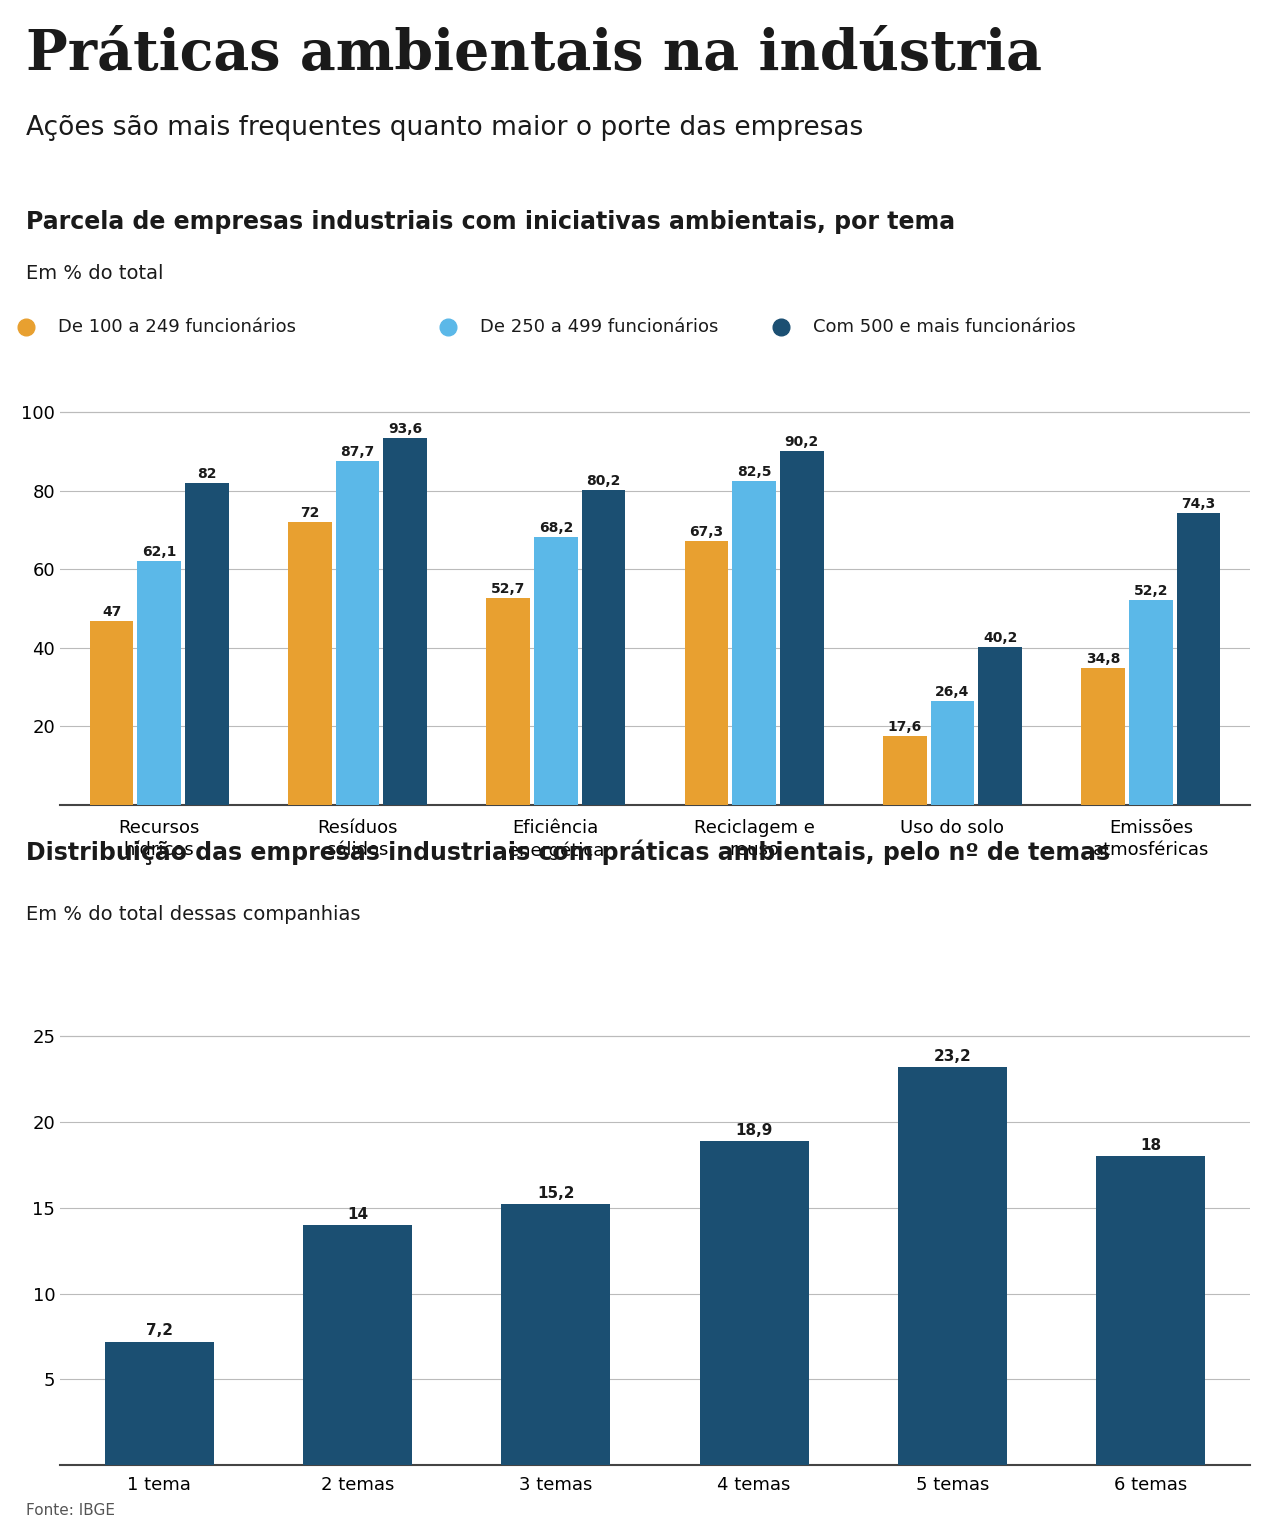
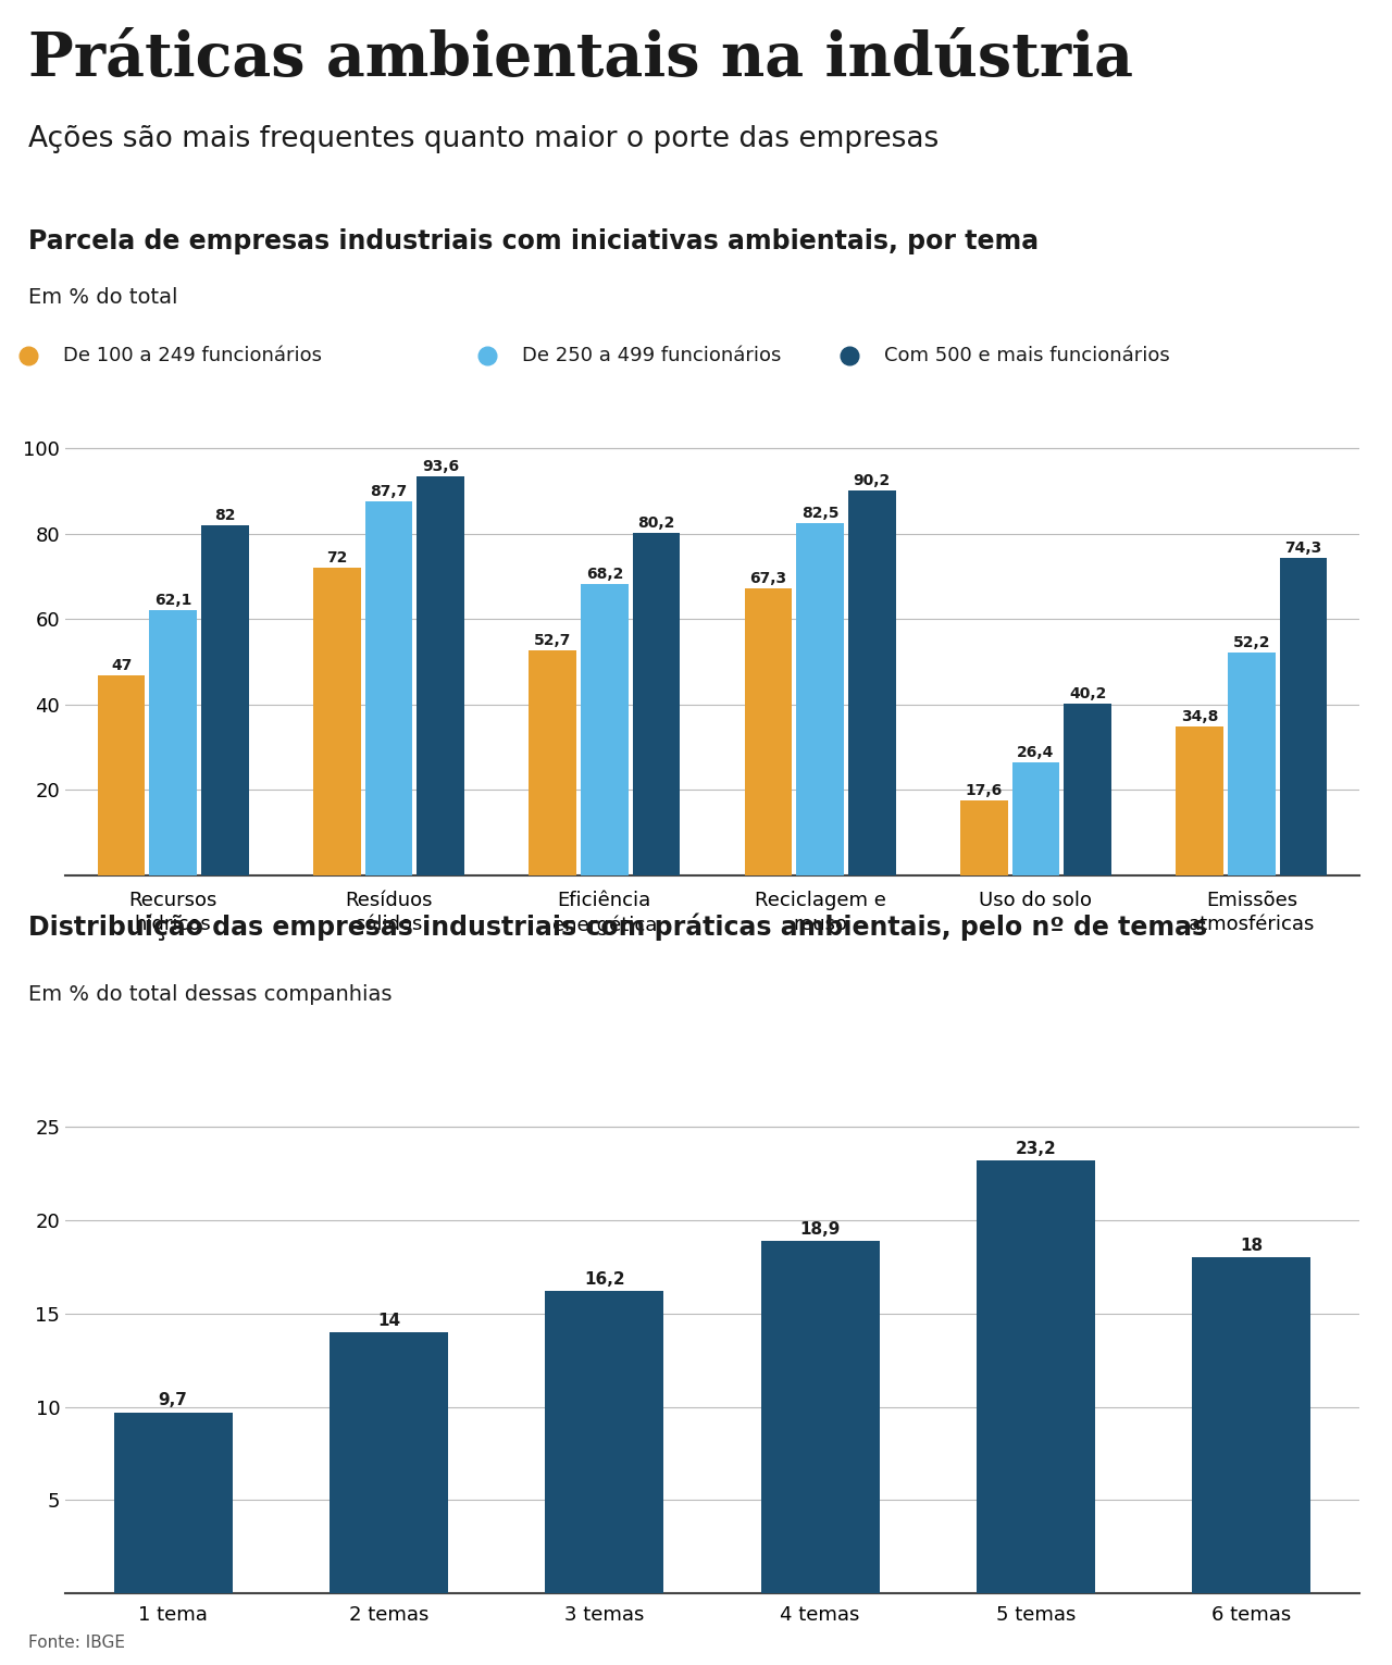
1 tema: 7,2 -> 9,7
3 temas: 15,2 -> 16,2
